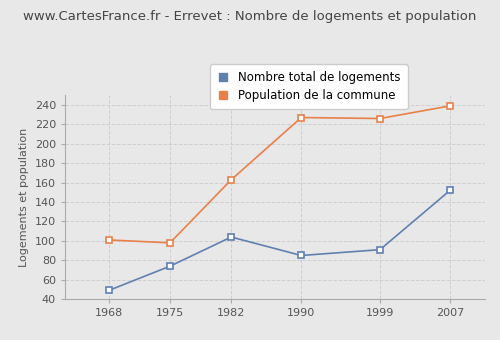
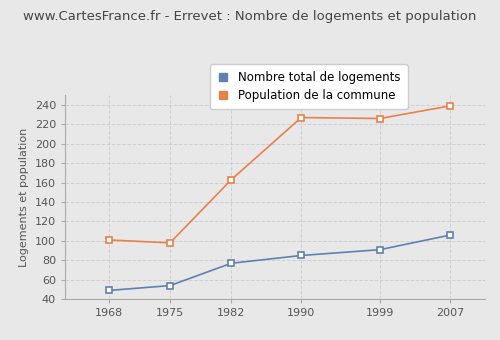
Nombre total de logements/1975: 74 -> 54
Nombre total de logements/1982: 104 -> 77
Nombre total de logements/2007: 152 -> 106
